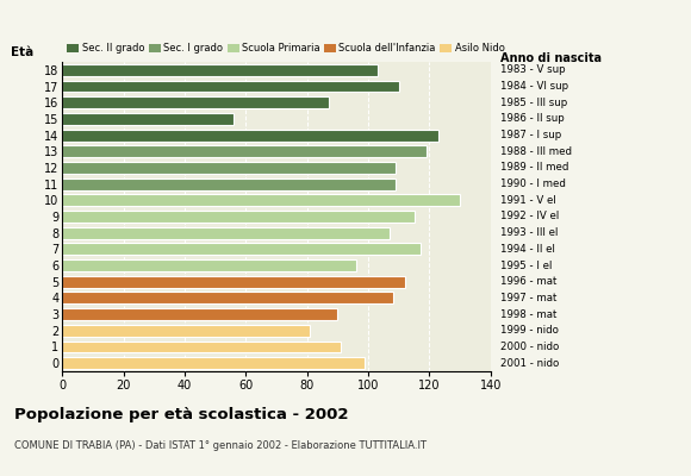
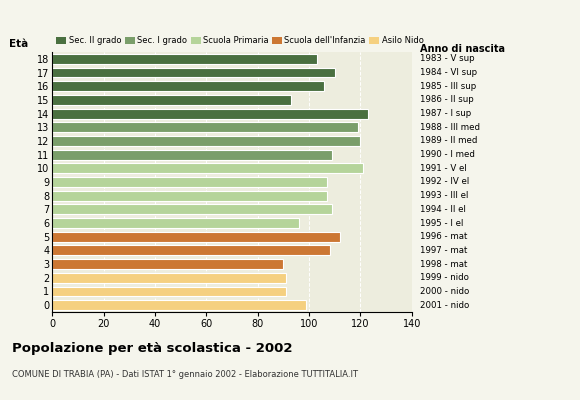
16: 87 -> 106
15: 56 -> 93
12: 109 -> 120
10: 130 -> 121
9: 115 -> 107
7: 117 -> 109
2: 81 -> 91
